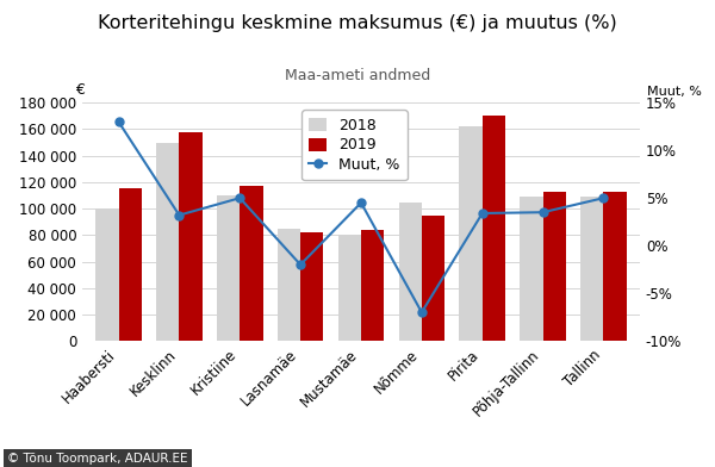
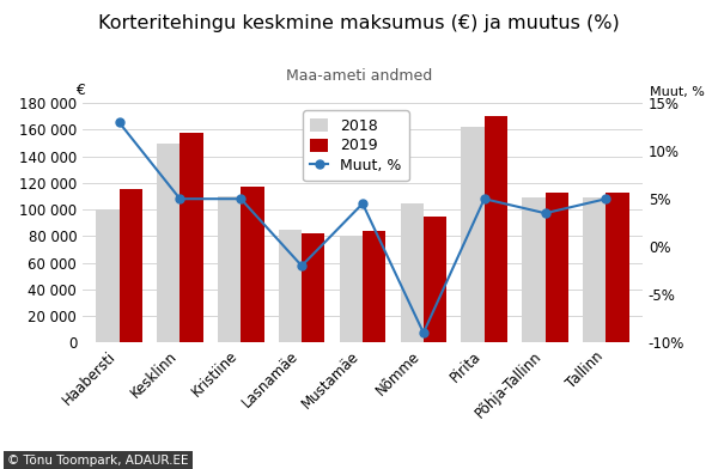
Muut, %/Kesklinn: 3.2% -> 5.0%
Muut, %/Nõmme: -7.0% -> -9.0%
Muut, %/Pirita: 3.4% -> 5.0%
